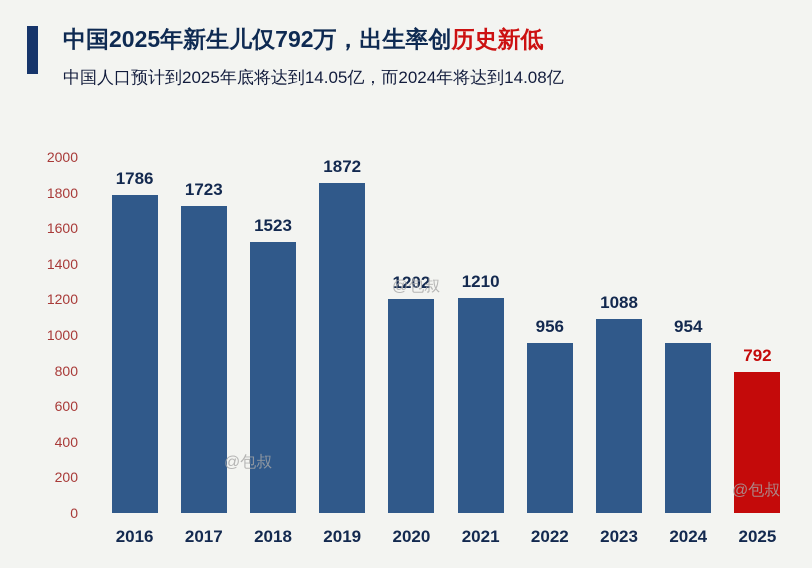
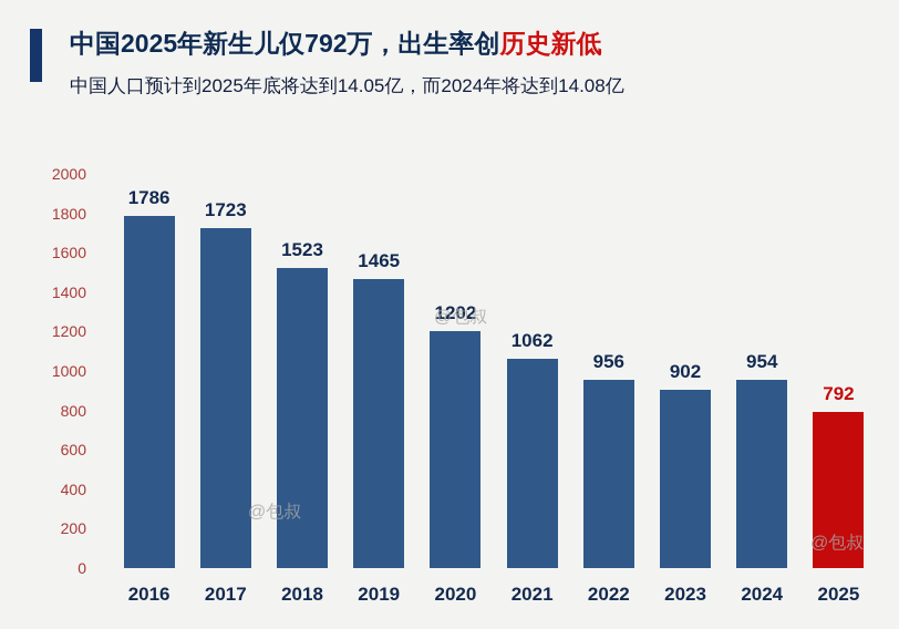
2019: 1872 -> 1465
2021: 1210 -> 1062
2023: 1088 -> 902
